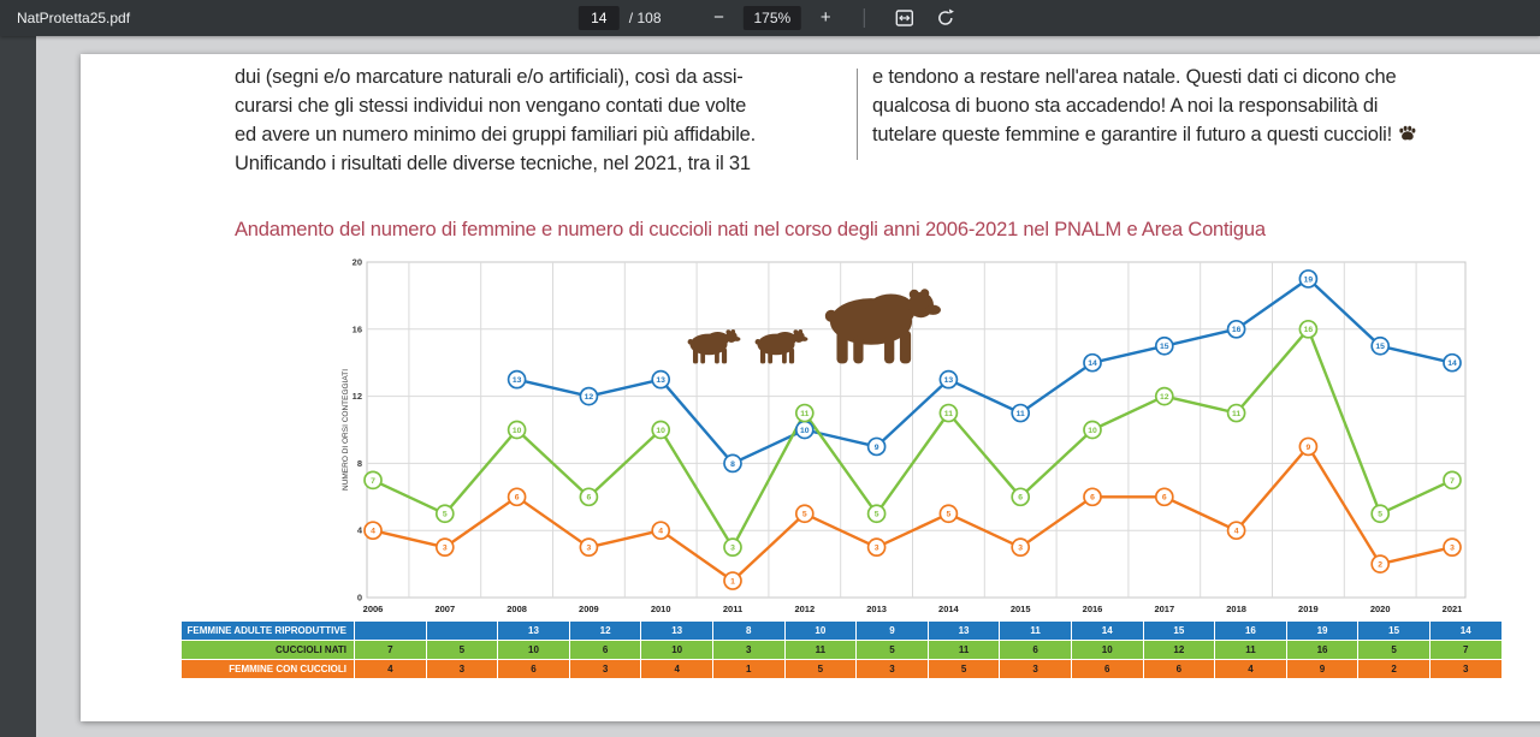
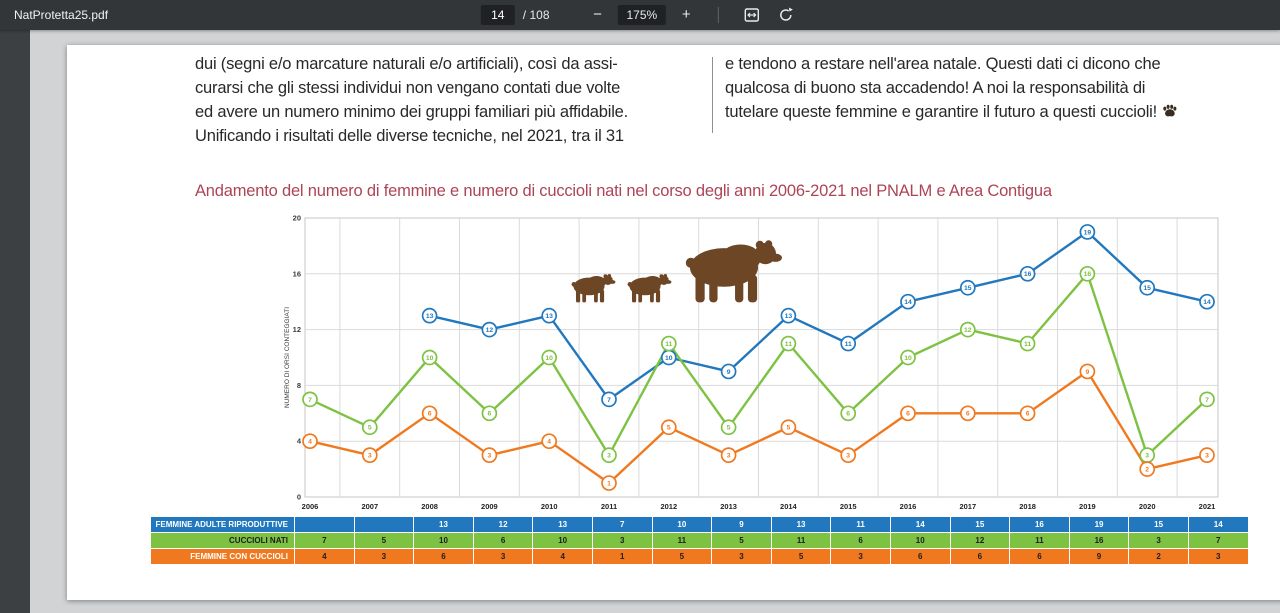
FEMMINE ADULTE RIPRODUTTIVE/2011: 8 -> 7
FEMMINE CON CUCCIOLI/2018: 4 -> 6
CUCCIOLI NATI/2020: 5 -> 3
